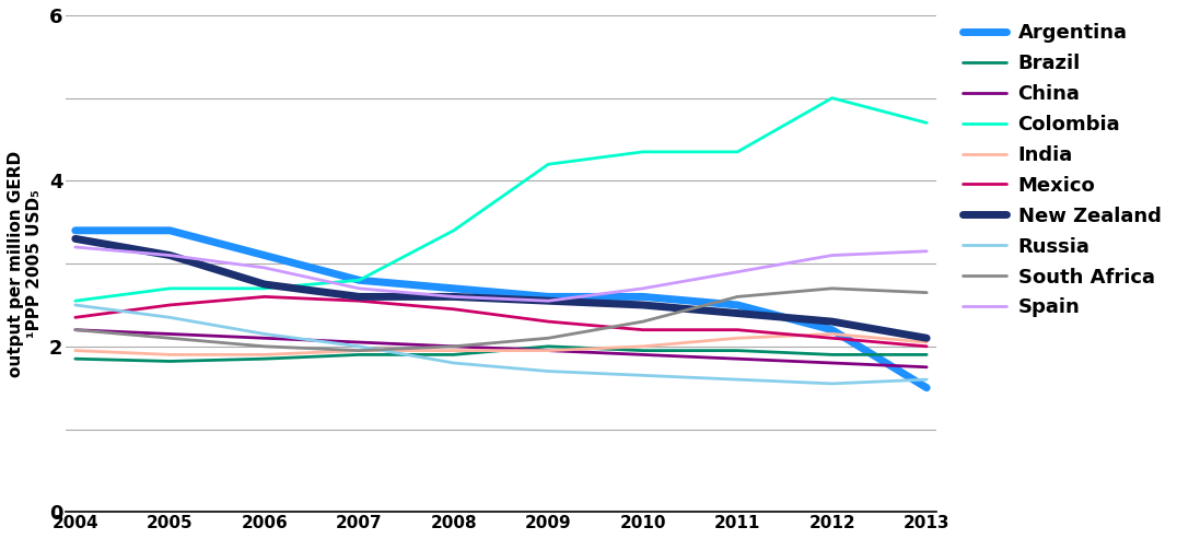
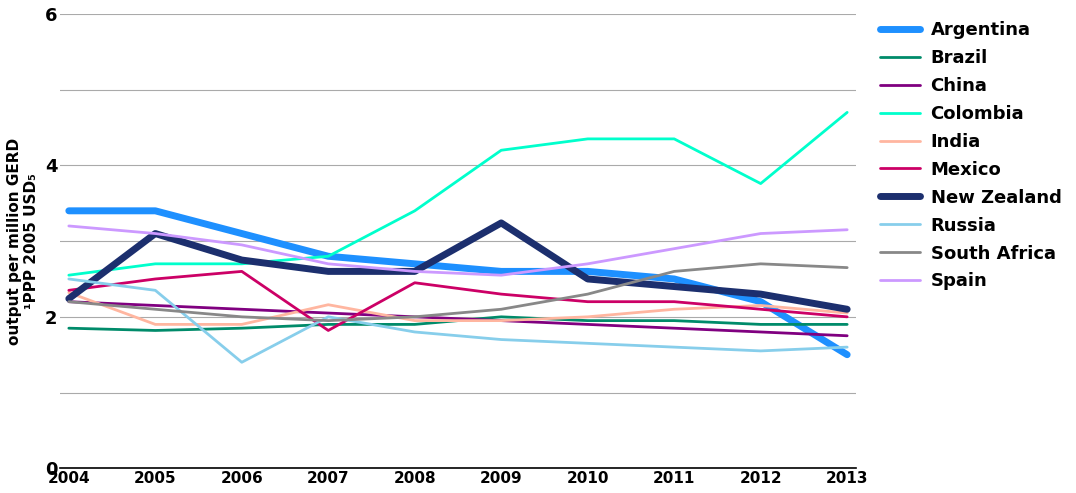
India/2004: 1.95 -> 2.32
New Zealand/2004: 3.30 -> 2.24
Russia/2006: 2.15 -> 1.40
India/2007: 1.95 -> 2.16
Mexico/2007: 2.55 -> 1.82
New Zealand/2009: 2.55 -> 3.24
Colombia/2012: 5.00 -> 3.76
